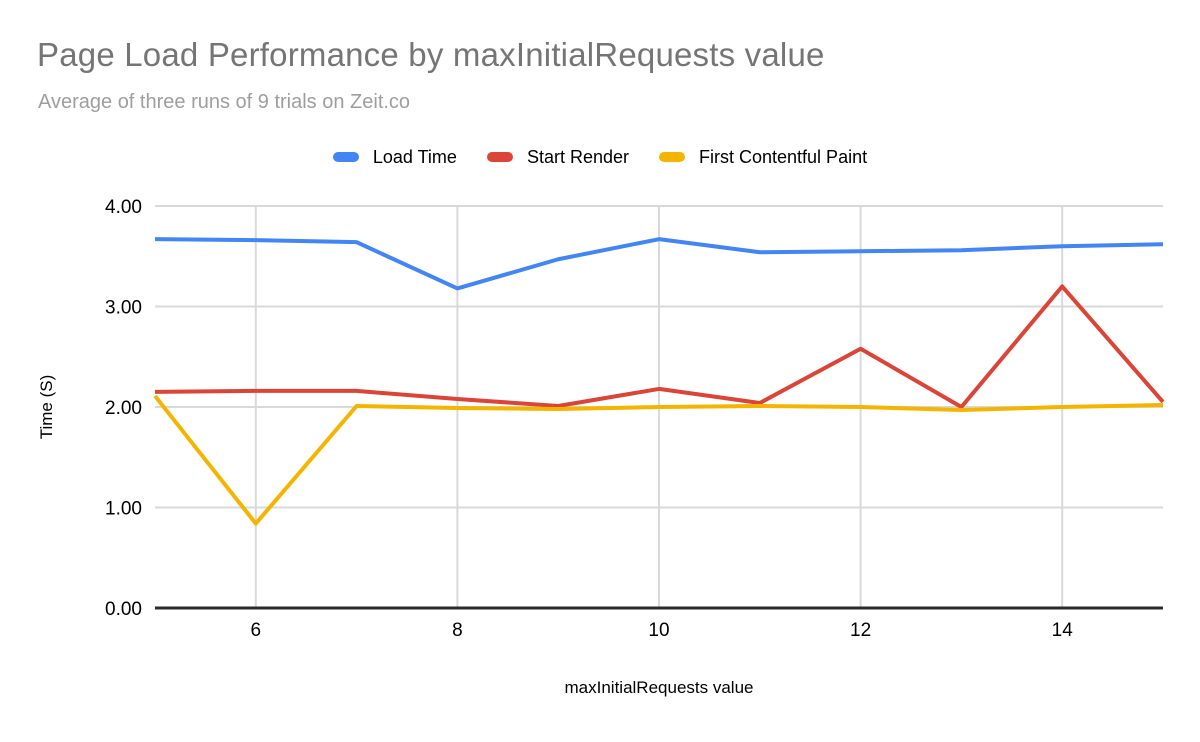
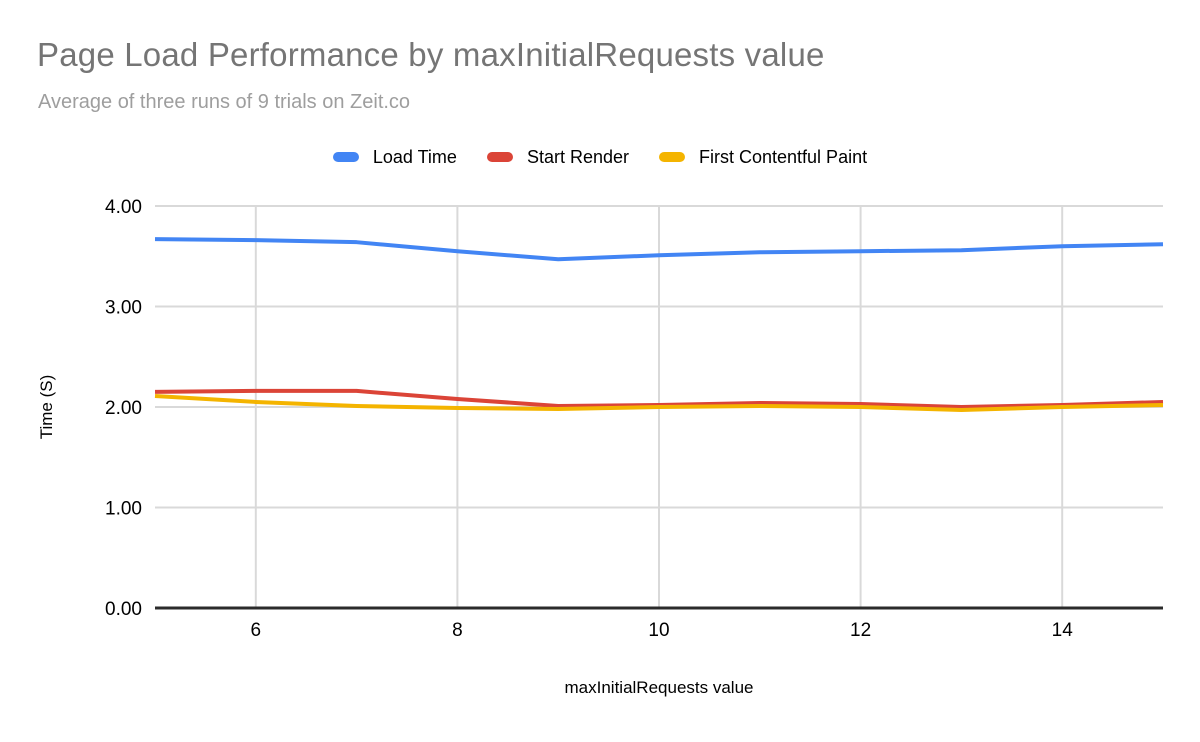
First Contentful Paint/6: 0.84 -> 2.05
Load Time/8: 3.18 -> 3.55
Load Time/10: 3.67 -> 3.51
Start Render/10: 2.18 -> 2.02
Start Render/12: 2.58 -> 2.03
Start Render/14: 3.20 -> 2.02
